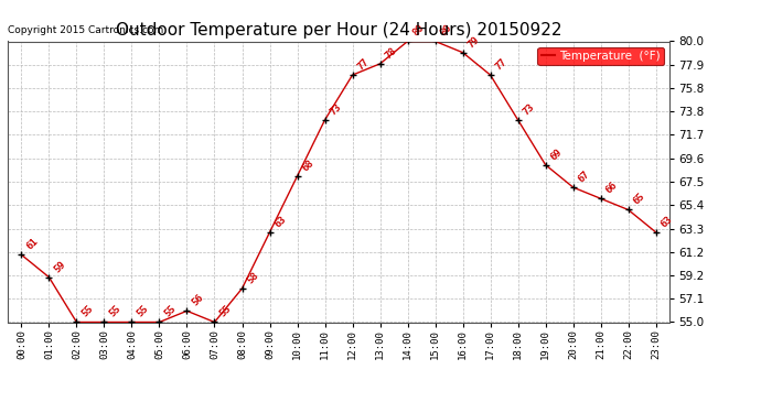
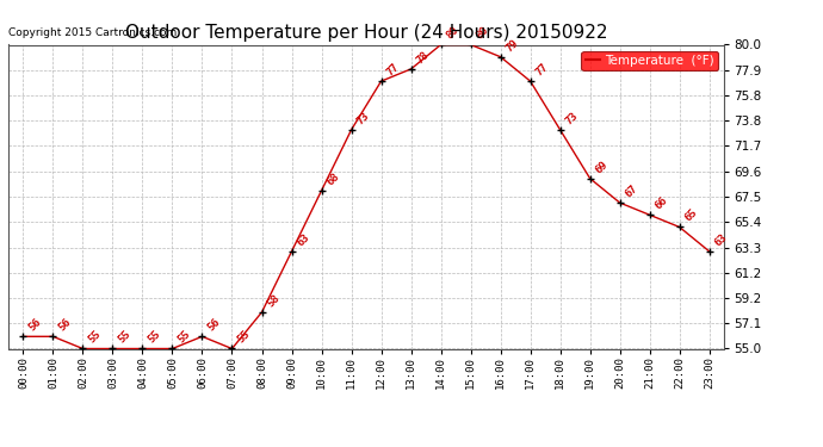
00:00: 61 -> 56
01:00: 59 -> 56
